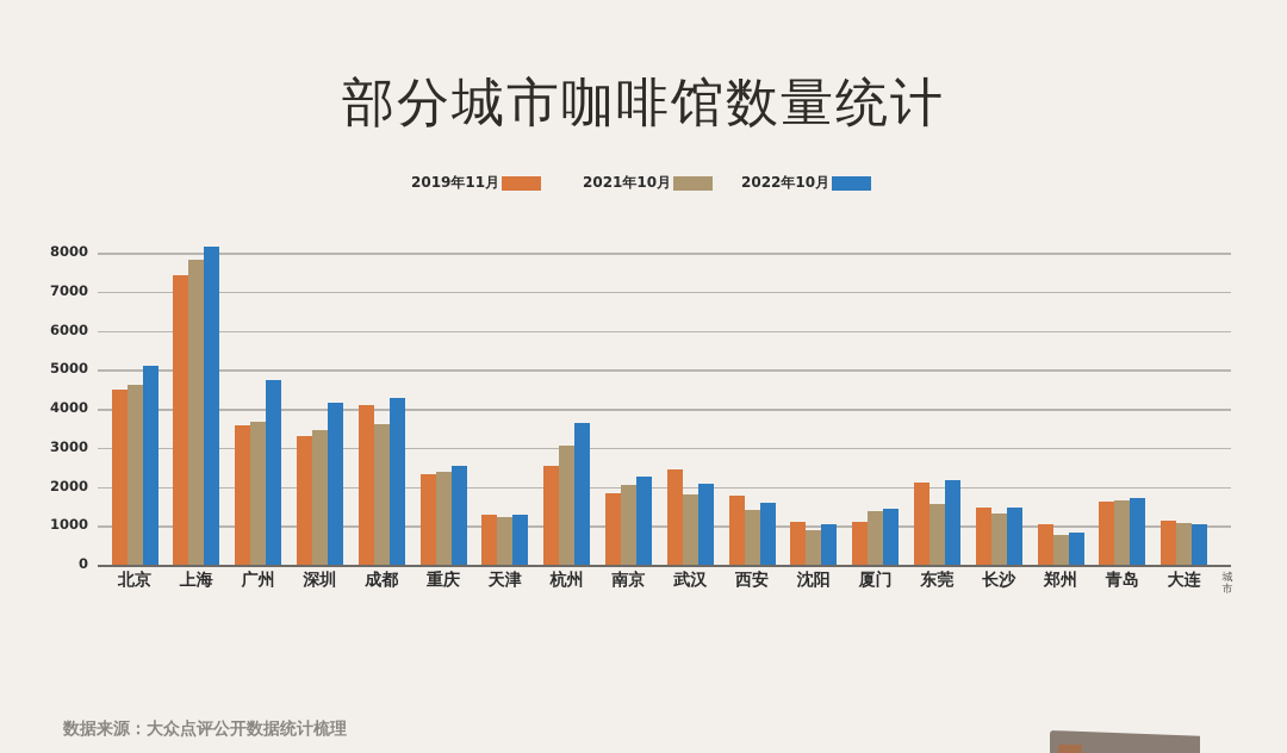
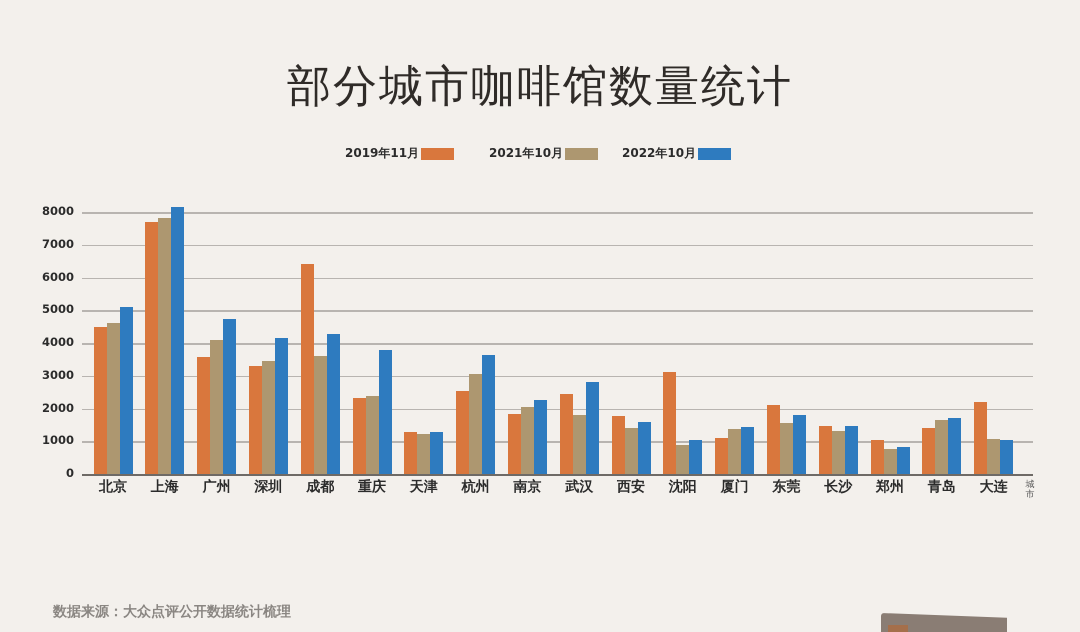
2019年11月/上海: 7400 -> 7700
2021年10月/广州: 3600 -> 4100
2019年11月/成都: 4100 -> 6400
2022年10月/重庆: 2500 -> 3800
2022年10月/武汉: 2100 -> 2800
2019年11月/沈阳: 1100 -> 3100
2022年10月/东莞: 2200 -> 1800
2019年11月/青岛: 1600 -> 1400
2019年11月/大连: 1100 -> 2200
